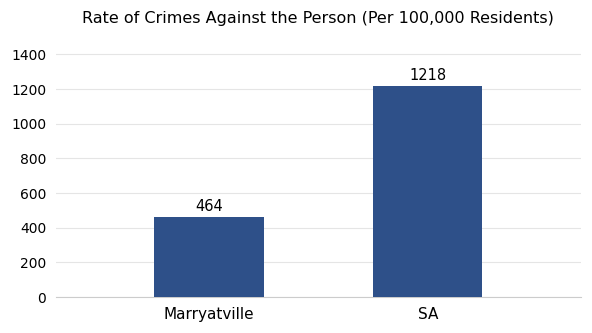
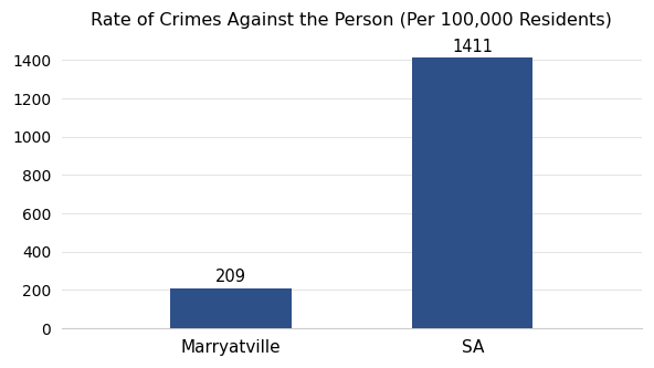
Marryatville: 464 -> 209
SA: 1218 -> 1411
